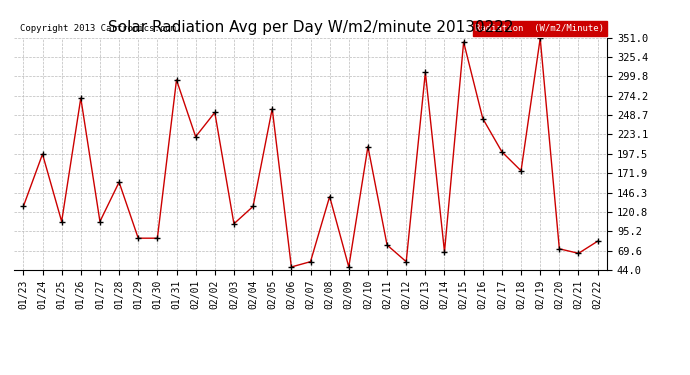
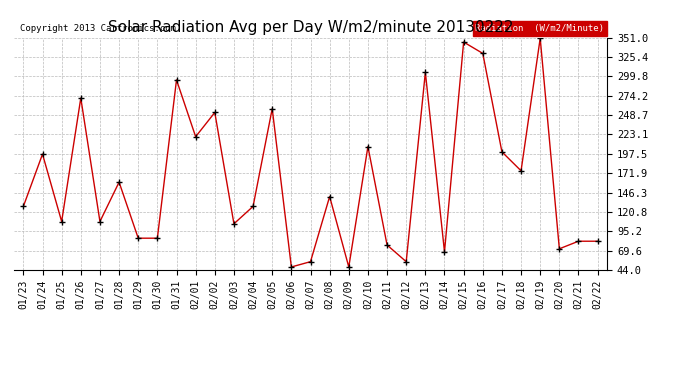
02/16: 244 -> 330
02/21: 66 -> 82
